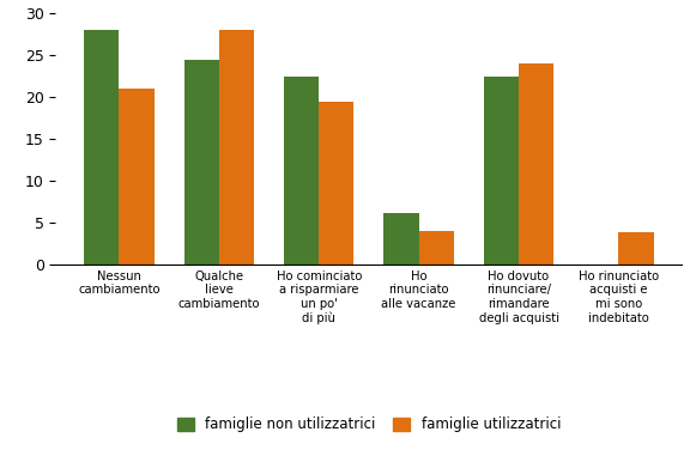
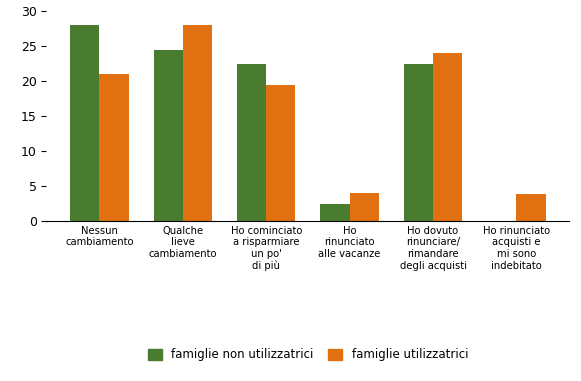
famiglie non utilizzatrici/Ho rinunciato alle vacanze: 6.2 -> 2.5
